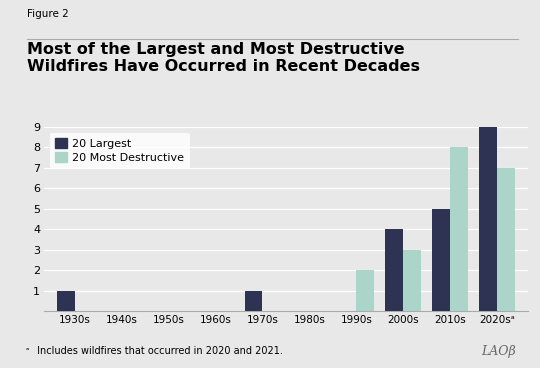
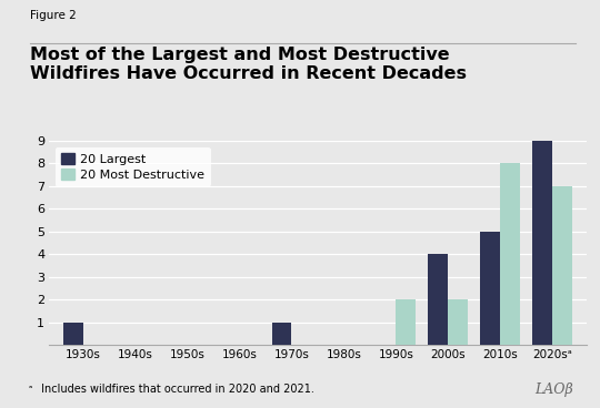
20 Most Destructive/2000s: 3 -> 2
